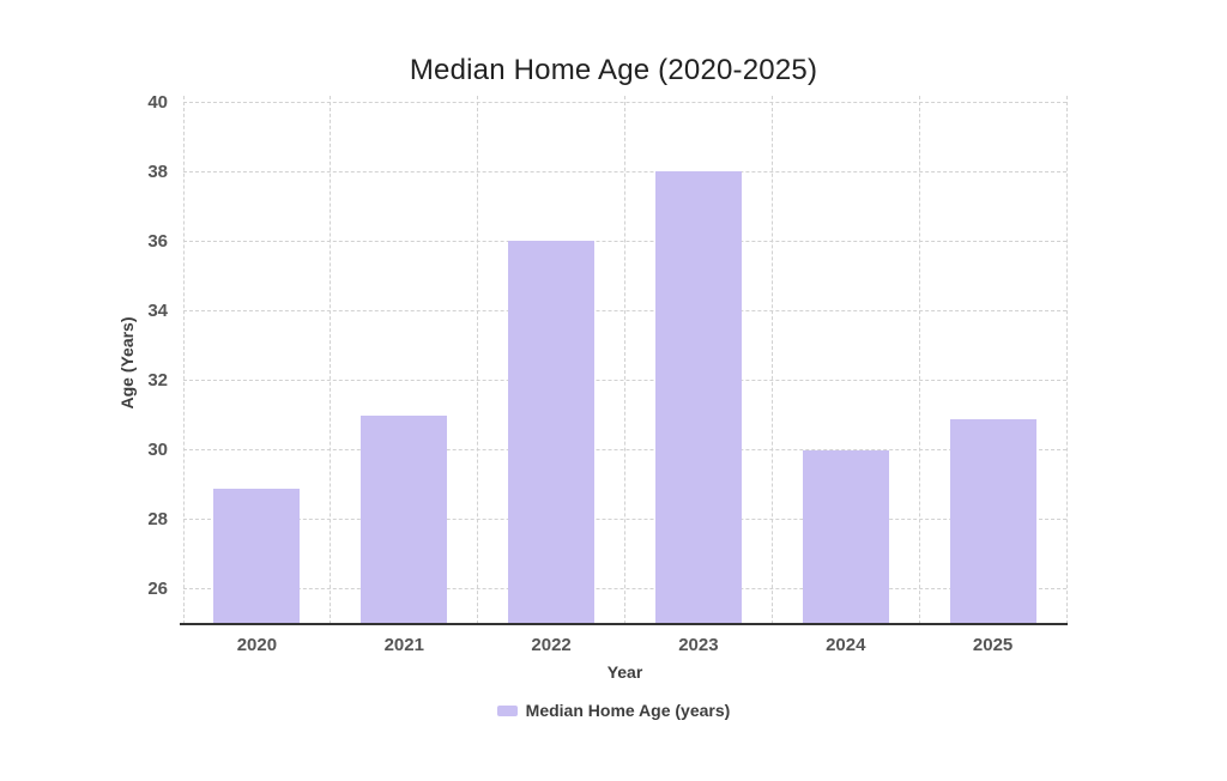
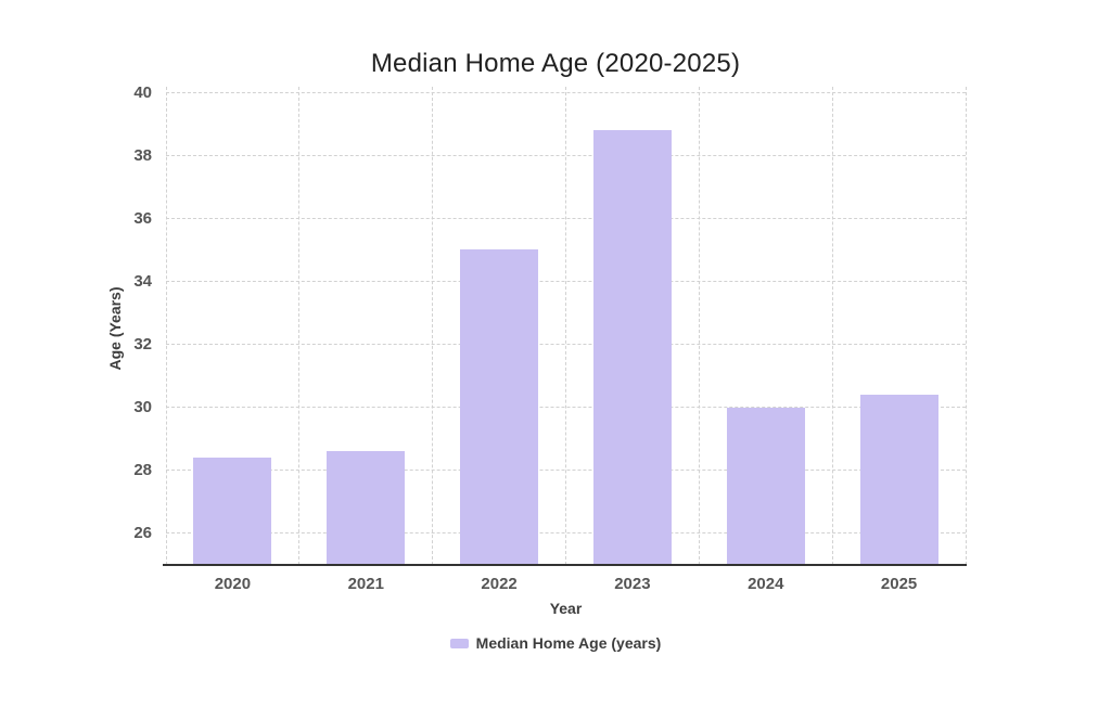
2020: 28.9 -> 28.4
2021: 31.0 -> 28.6
2022: 36.0 -> 35.0
2023: 38.0 -> 38.8
2025: 30.9 -> 30.4
